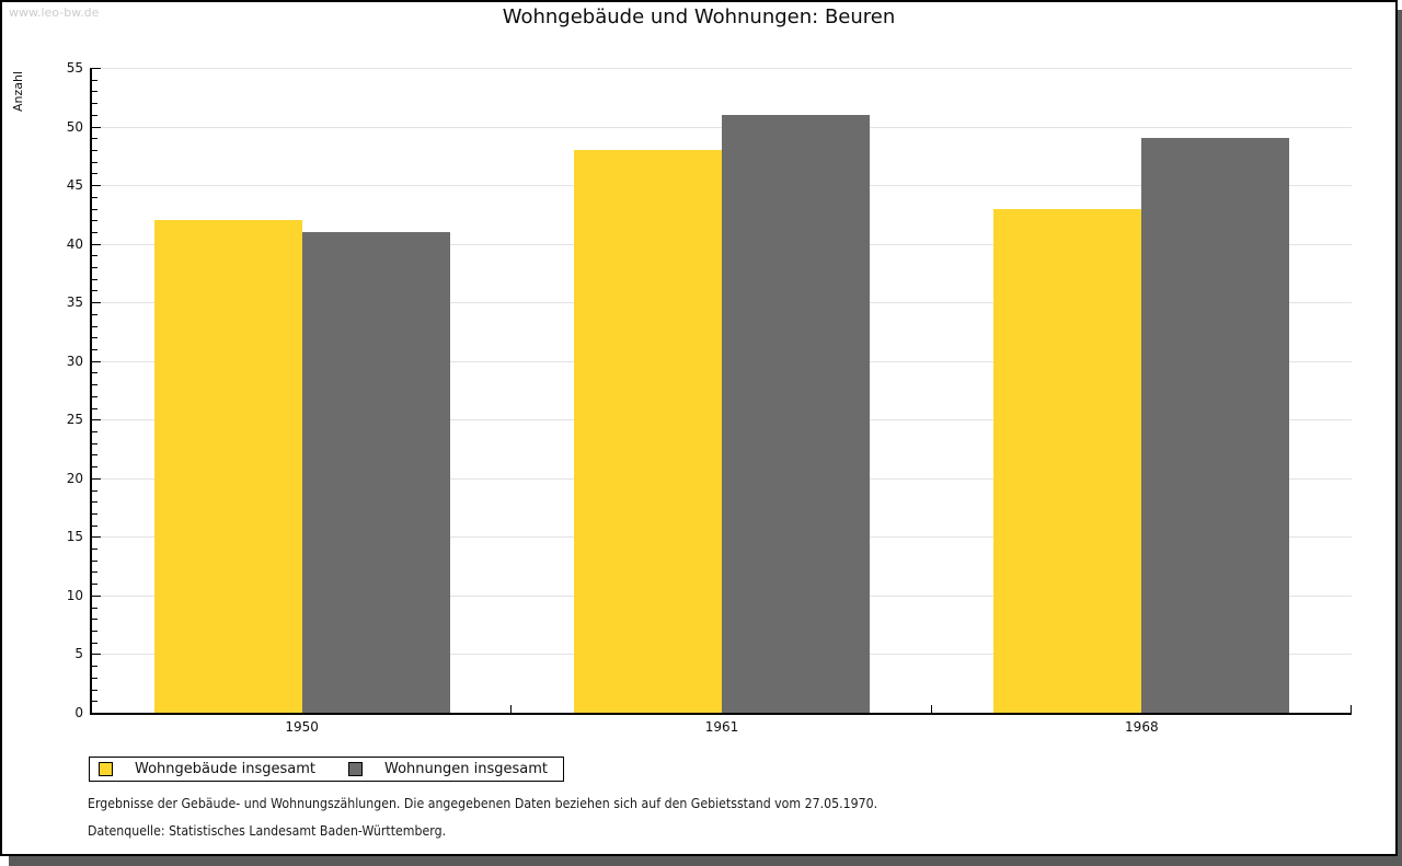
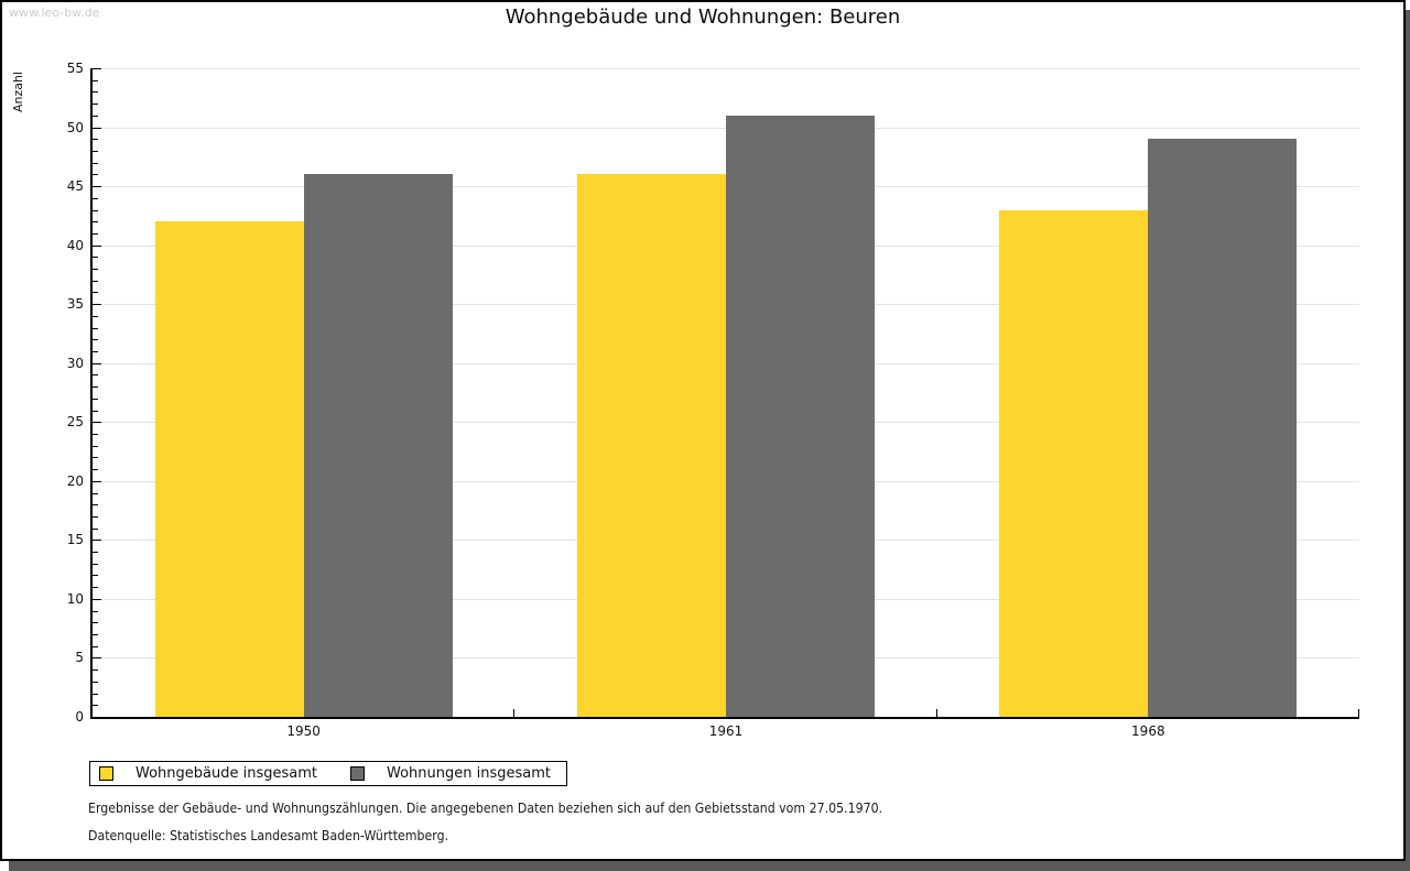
Wohnungen insgesamt/1950: 41 -> 46
Wohngebäude insgesamt/1961: 48 -> 46
